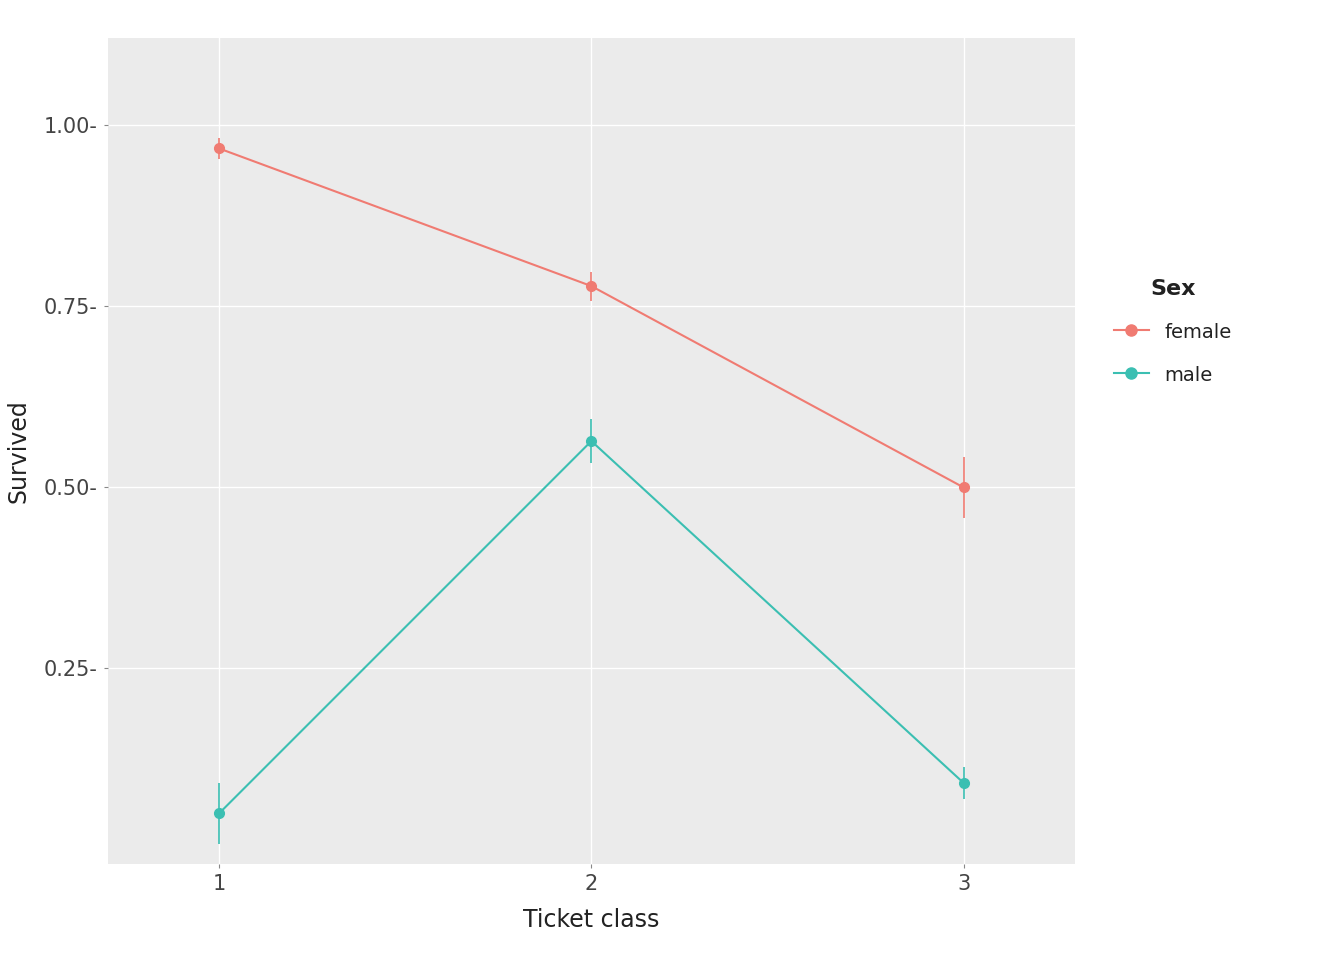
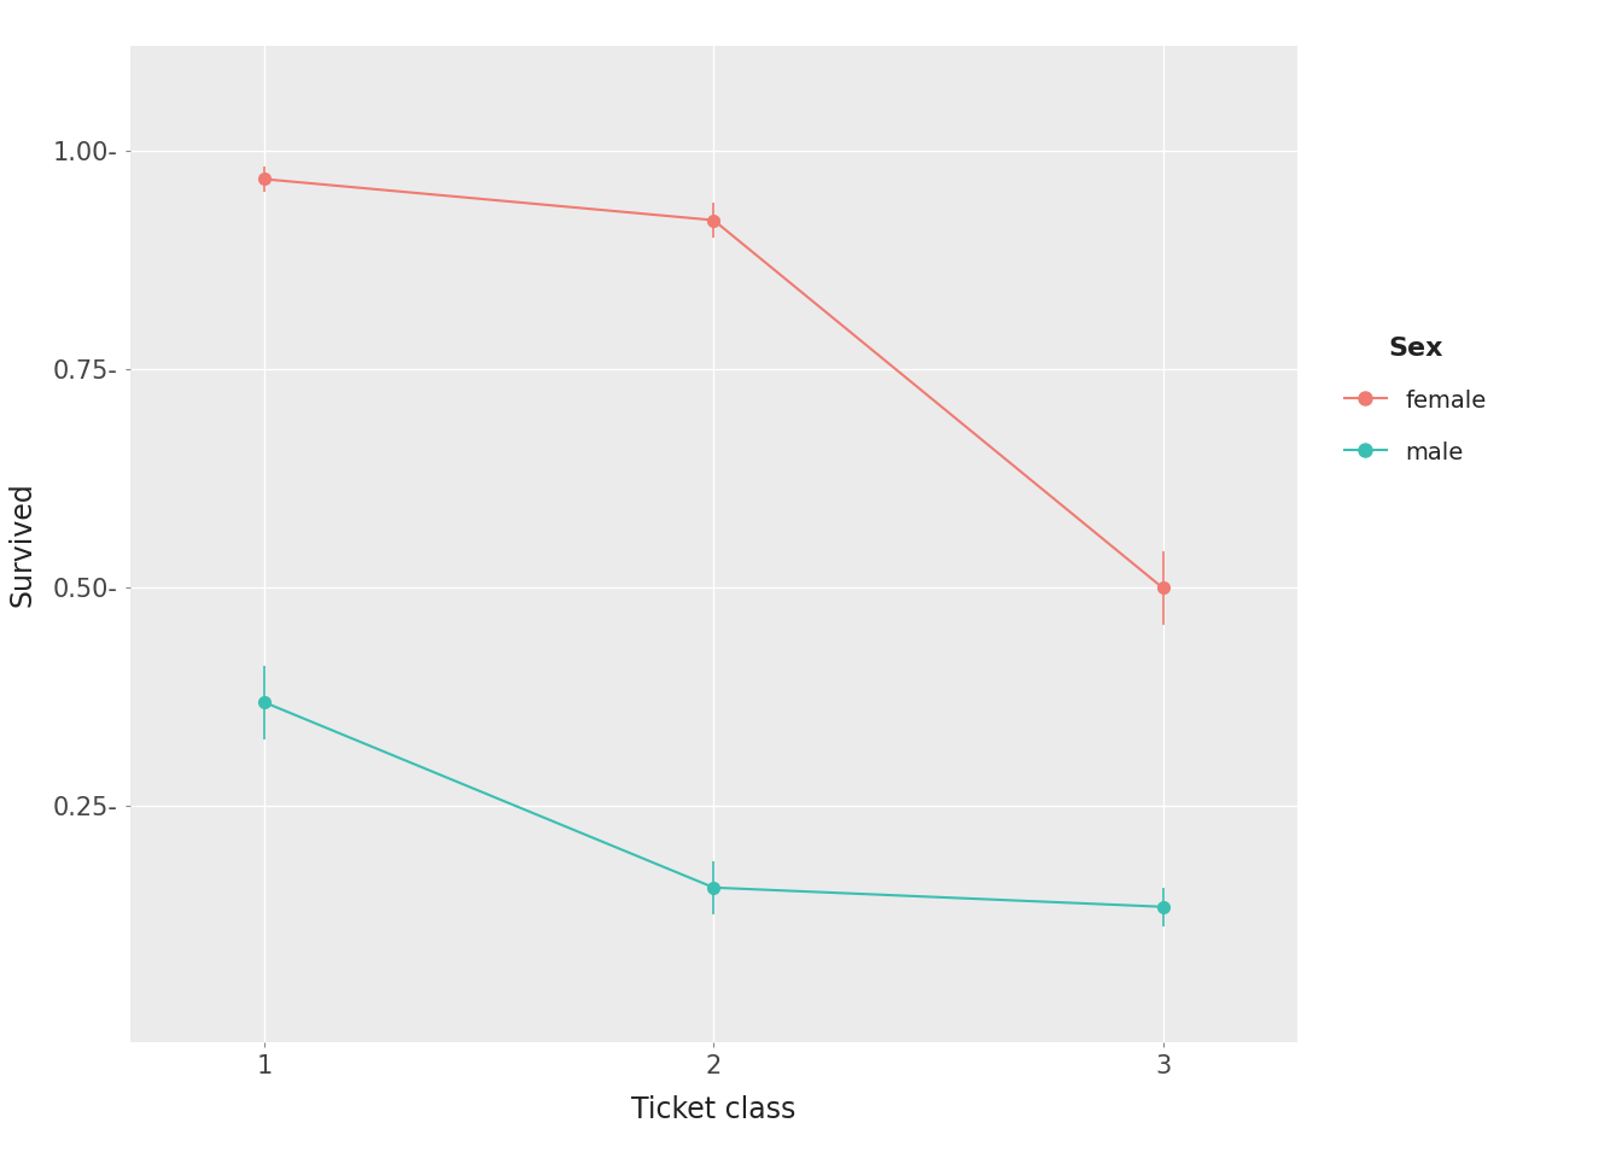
male/1: 0.050- -> 0.369-
female/2: 0.778- -> 0.921-
male/2: 0.564- -> 0.157-
male/3: 0.092- -> 0.135-
